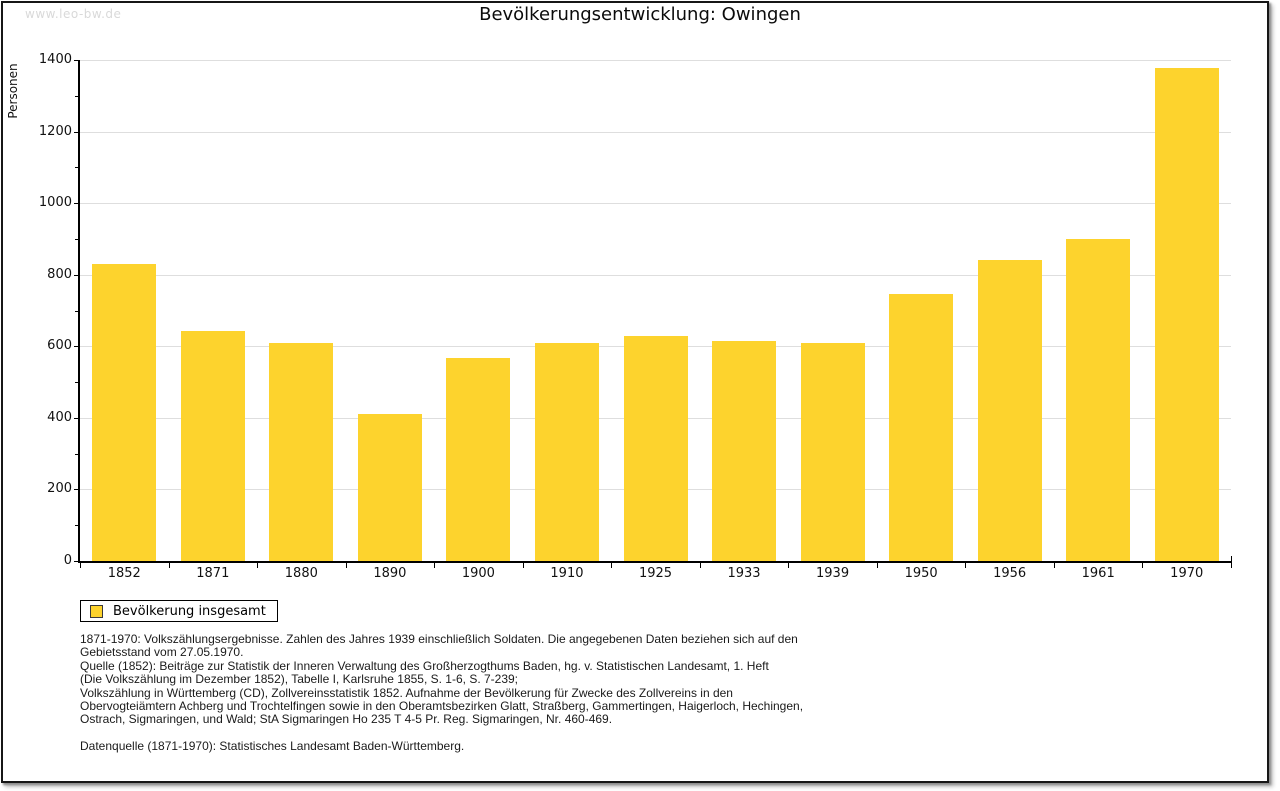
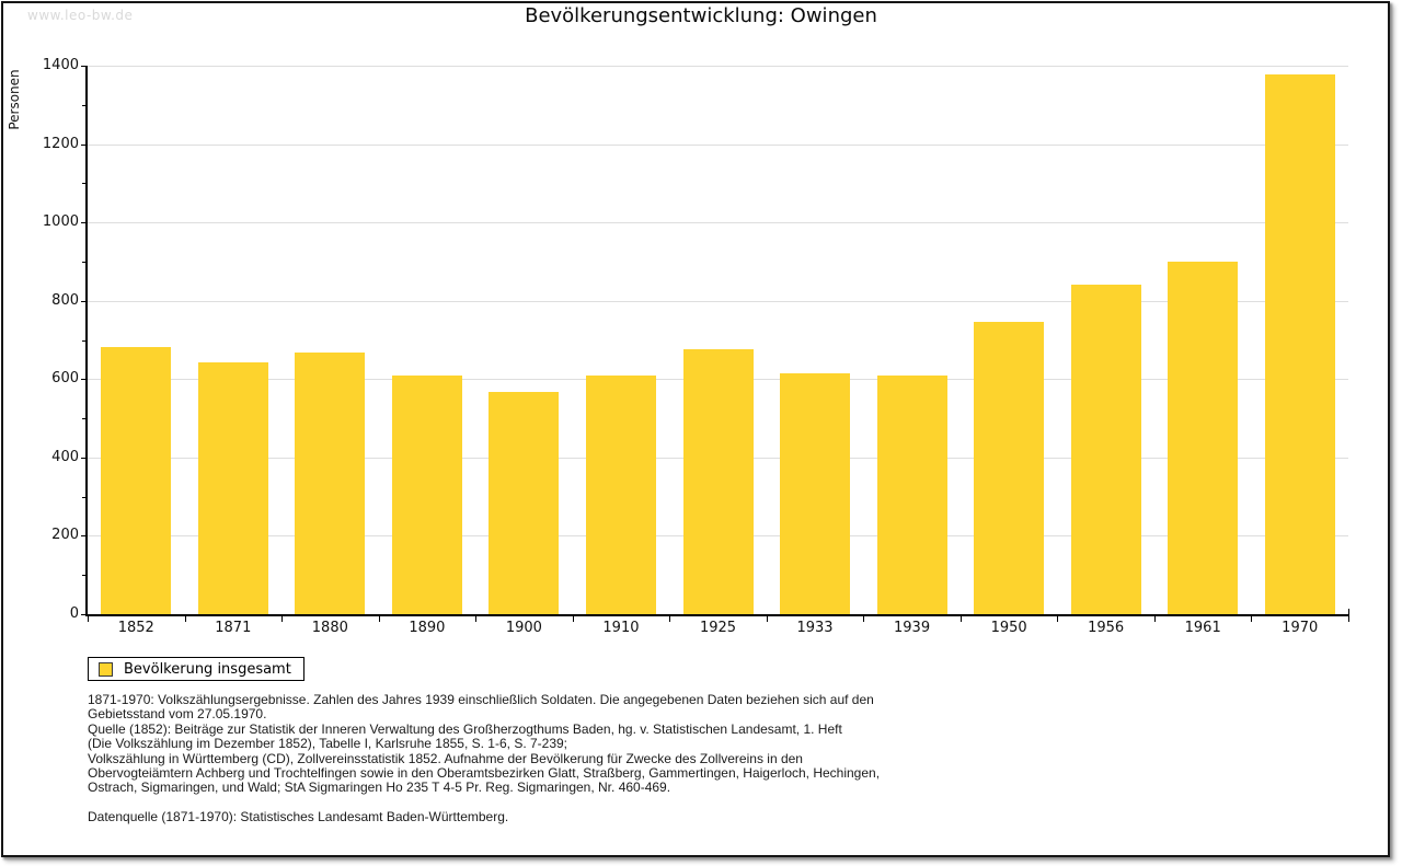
1852: 830 -> 680
1880: 610 -> 670
1890: 410 -> 610
1925: 630 -> 680
